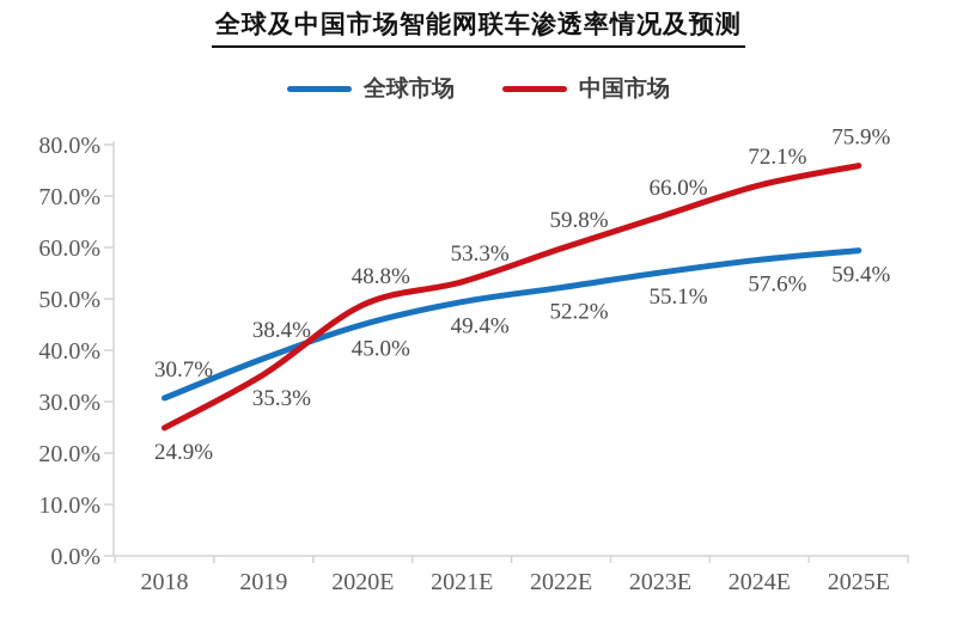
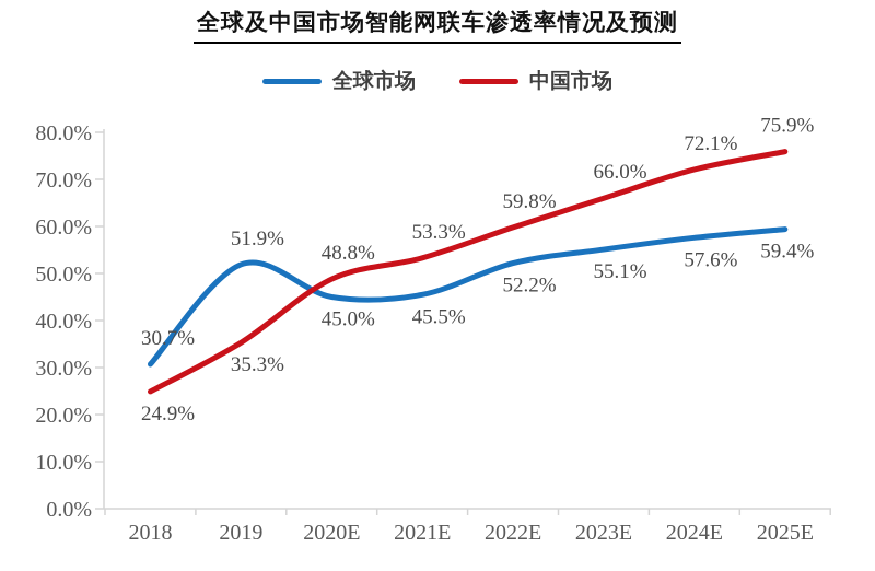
全球市场/2019: 38.4% -> 51.9%
全球市场/2021E: 49.4% -> 45.5%
